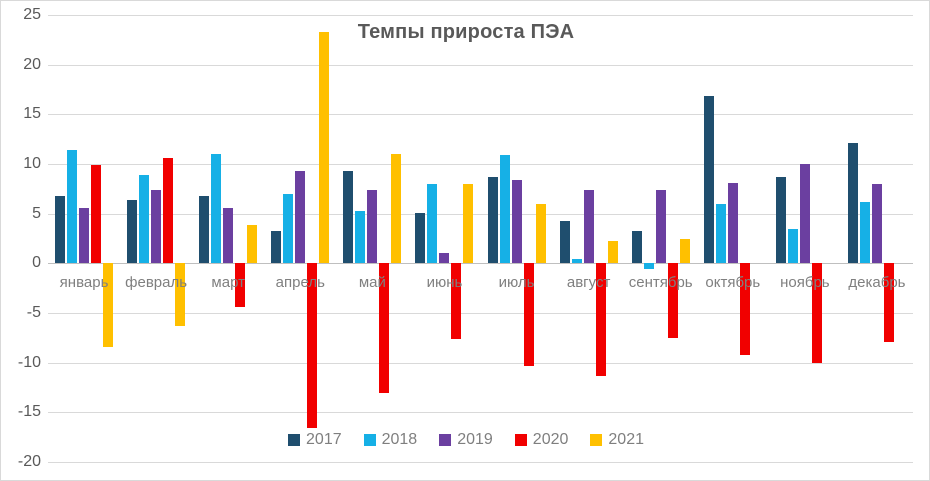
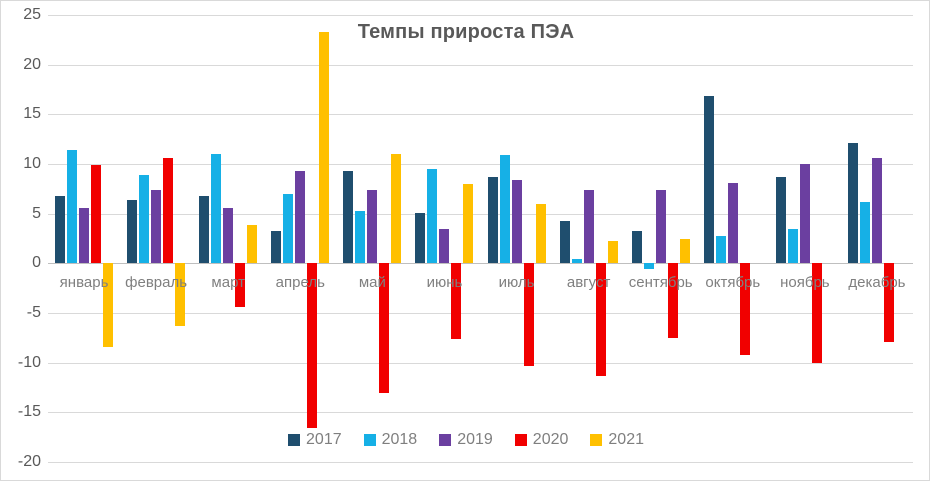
2018/июнь: 8 -> 10
2019/июнь: 1 -> 4
2018/октябрь: 6 -> 3
2019/декабрь: 8 -> 11
